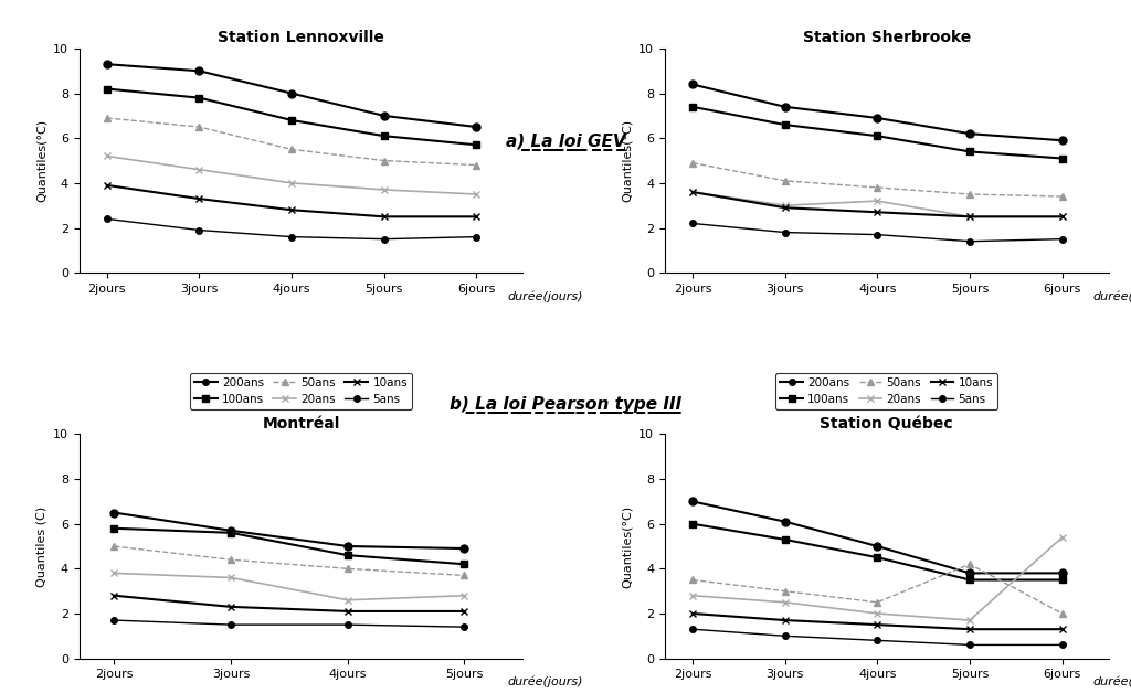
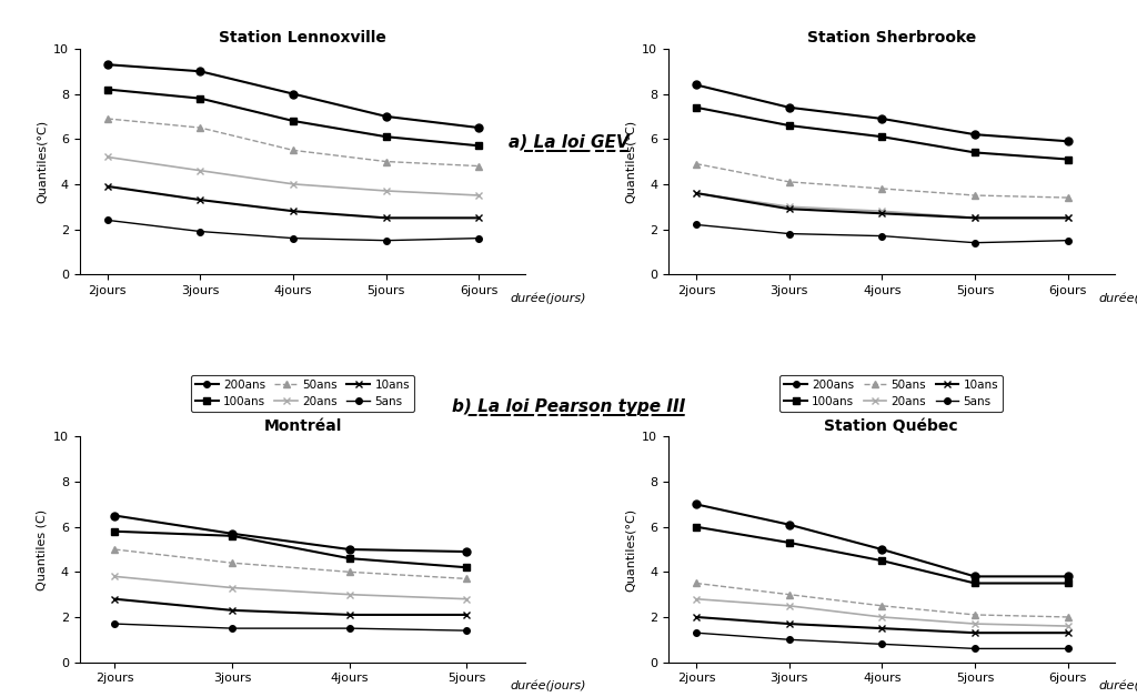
Station Sherbrooke/20ans/4jours: 3.2 -> 2.8
Montréal/20ans/3jours: 3.6 -> 3.3
Montréal/20ans/4jours: 2.6 -> 3.0
Station Québec/50ans/5jours: 4.2 -> 2.1
Station Québec/20ans/6jours: 5.4 -> 1.6
